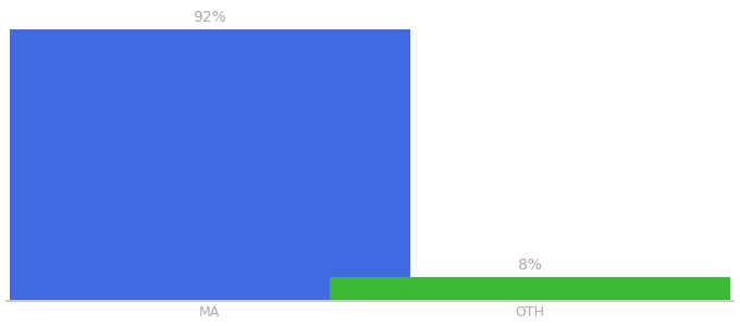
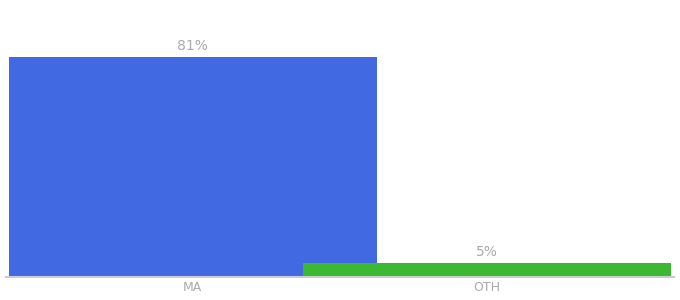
MA: 92% -> 81%
OTH: 8% -> 5%
